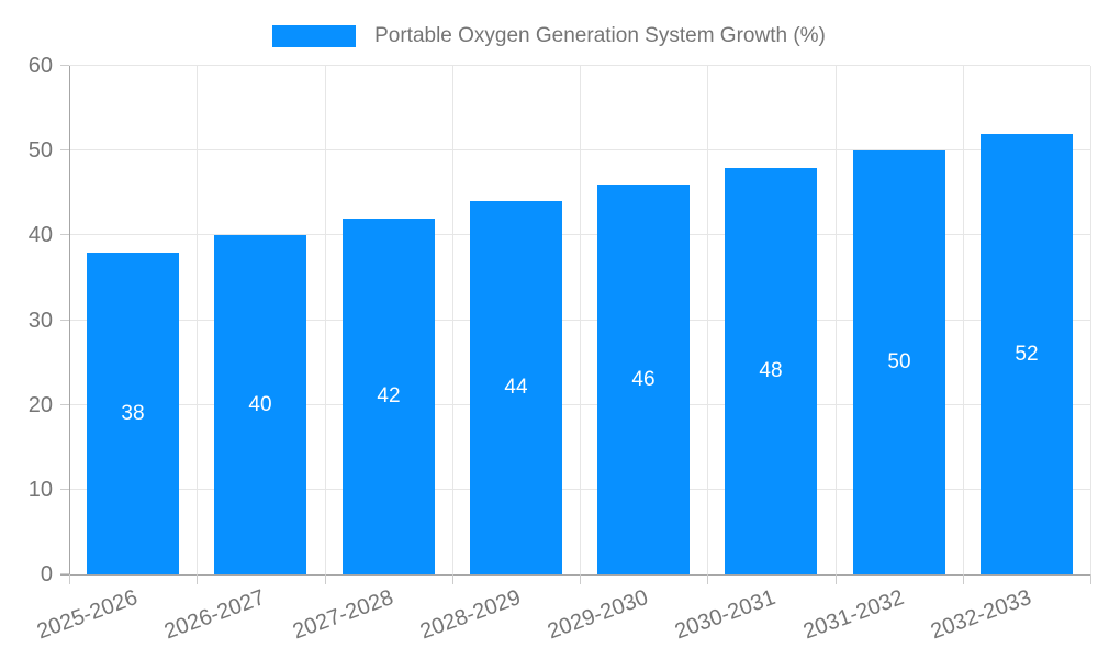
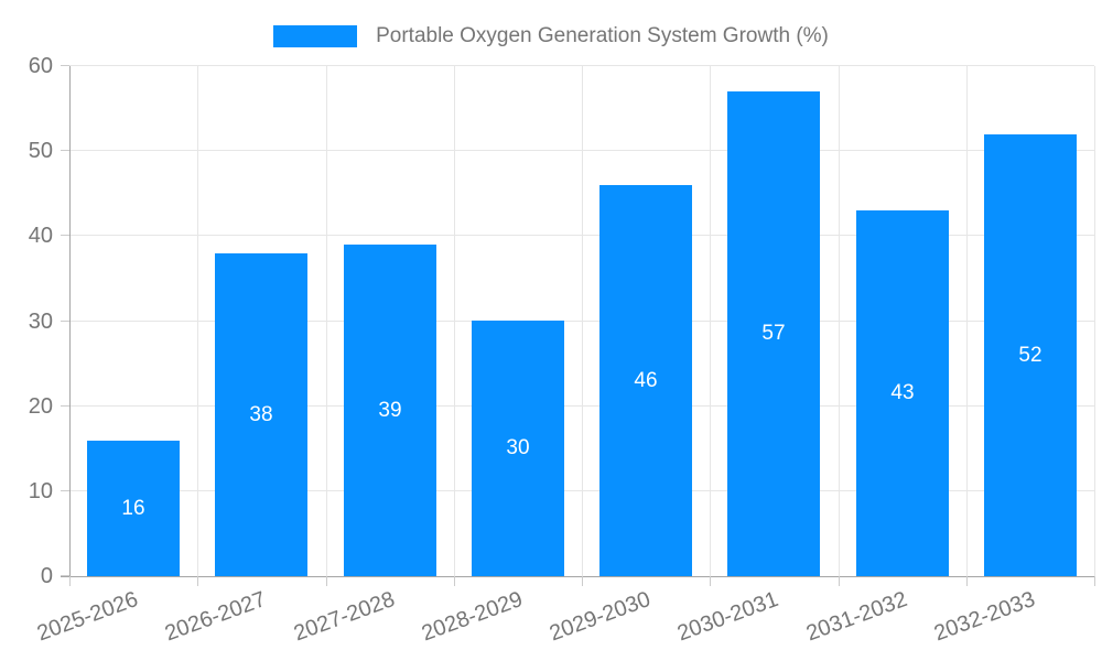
2025-2026: 38 -> 16
2026-2027: 40 -> 38
2027-2028: 42 -> 39
2028-2029: 44 -> 30
2030-2031: 48 -> 57
2031-2032: 50 -> 43
